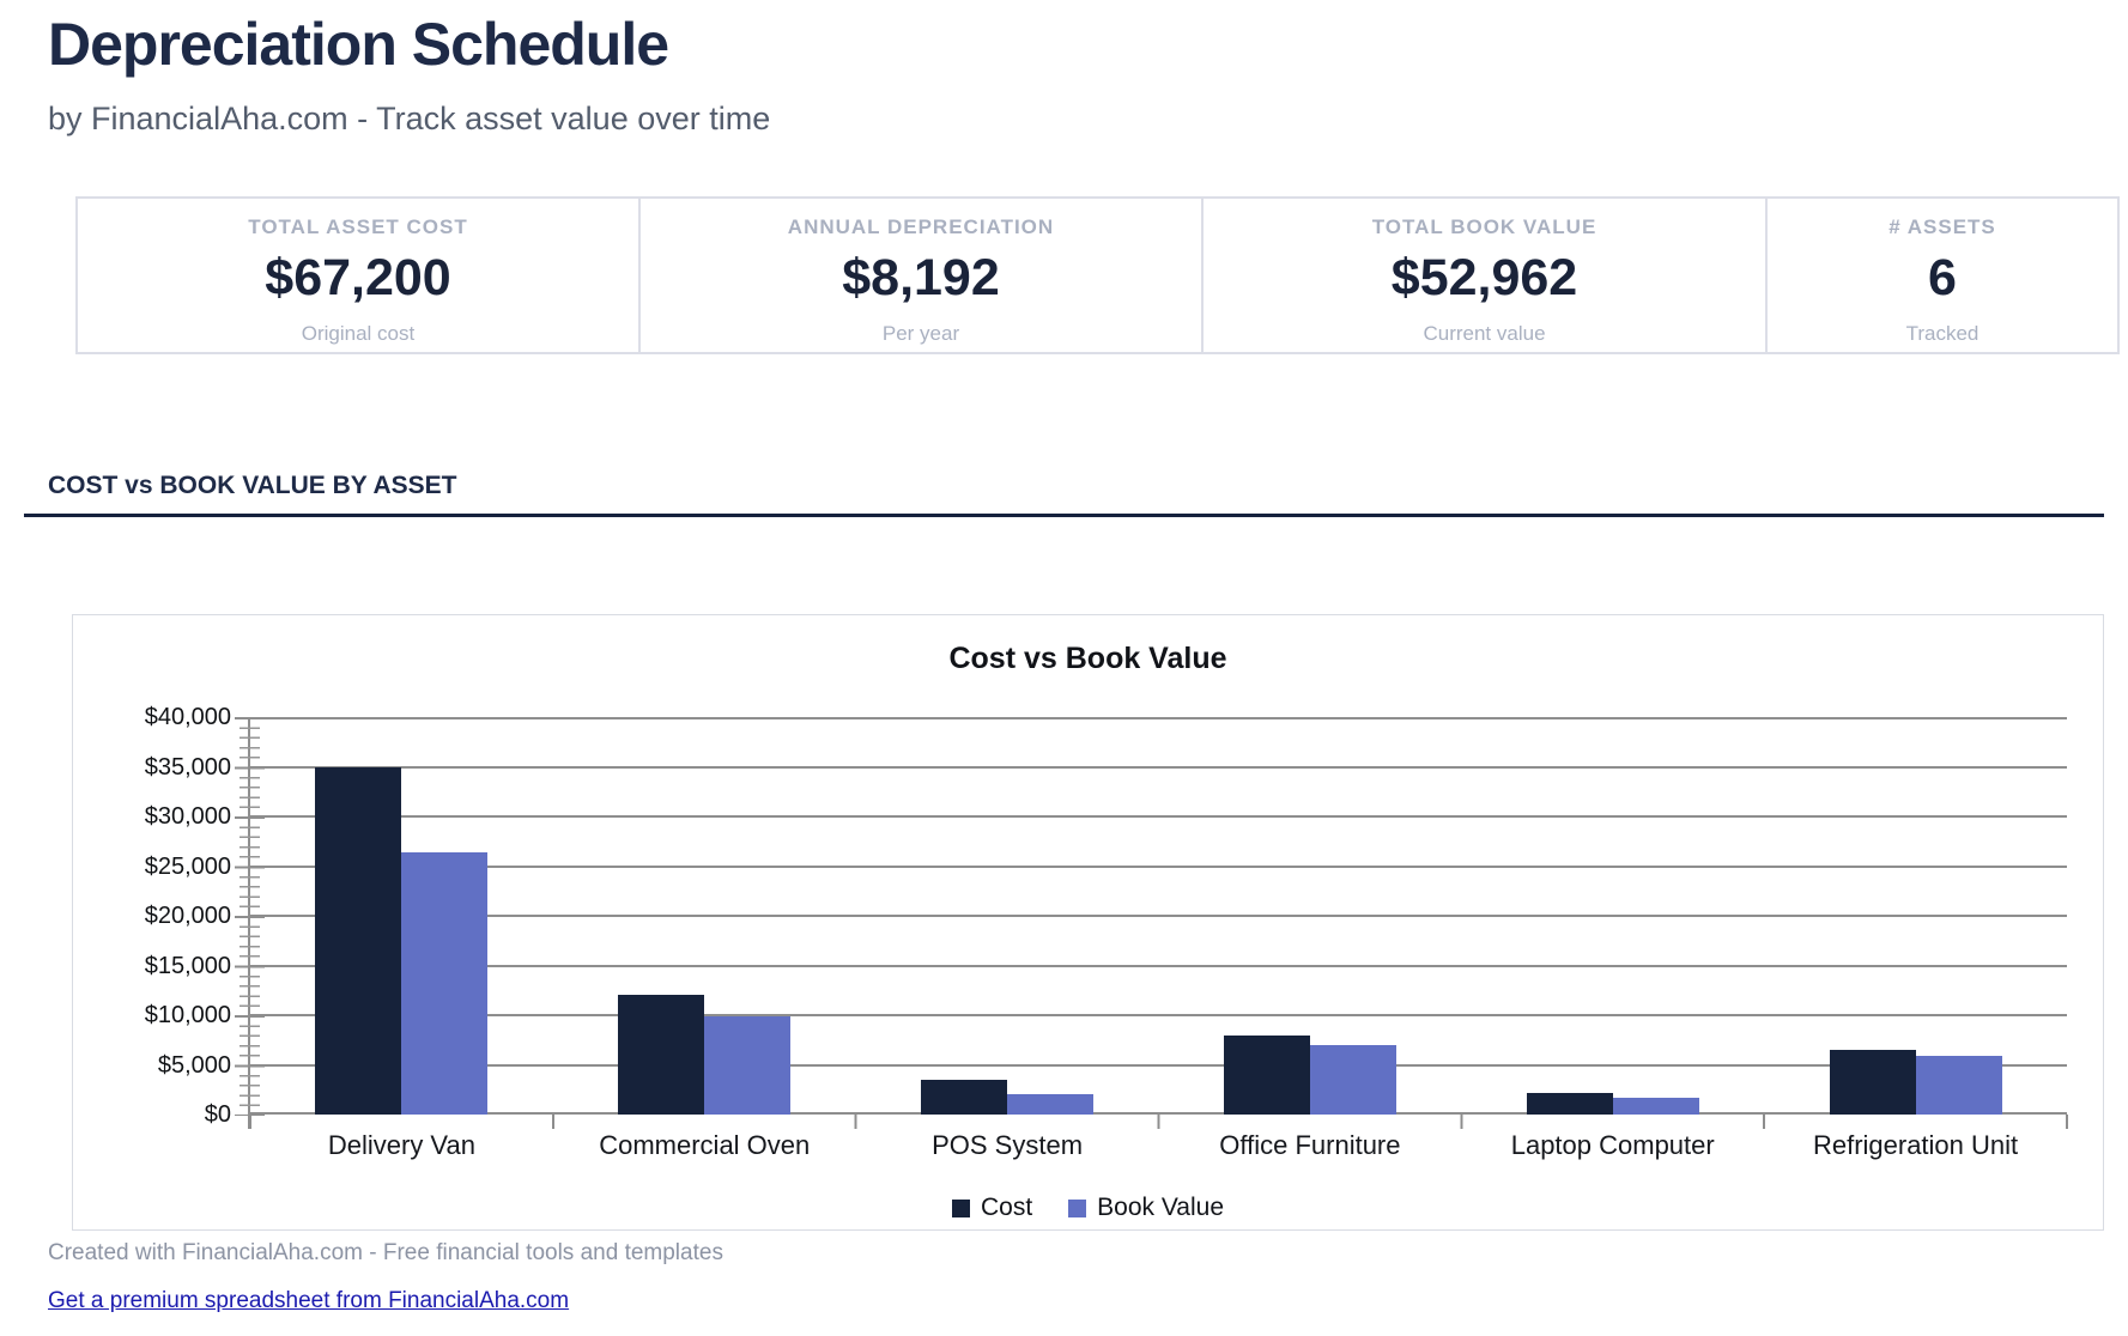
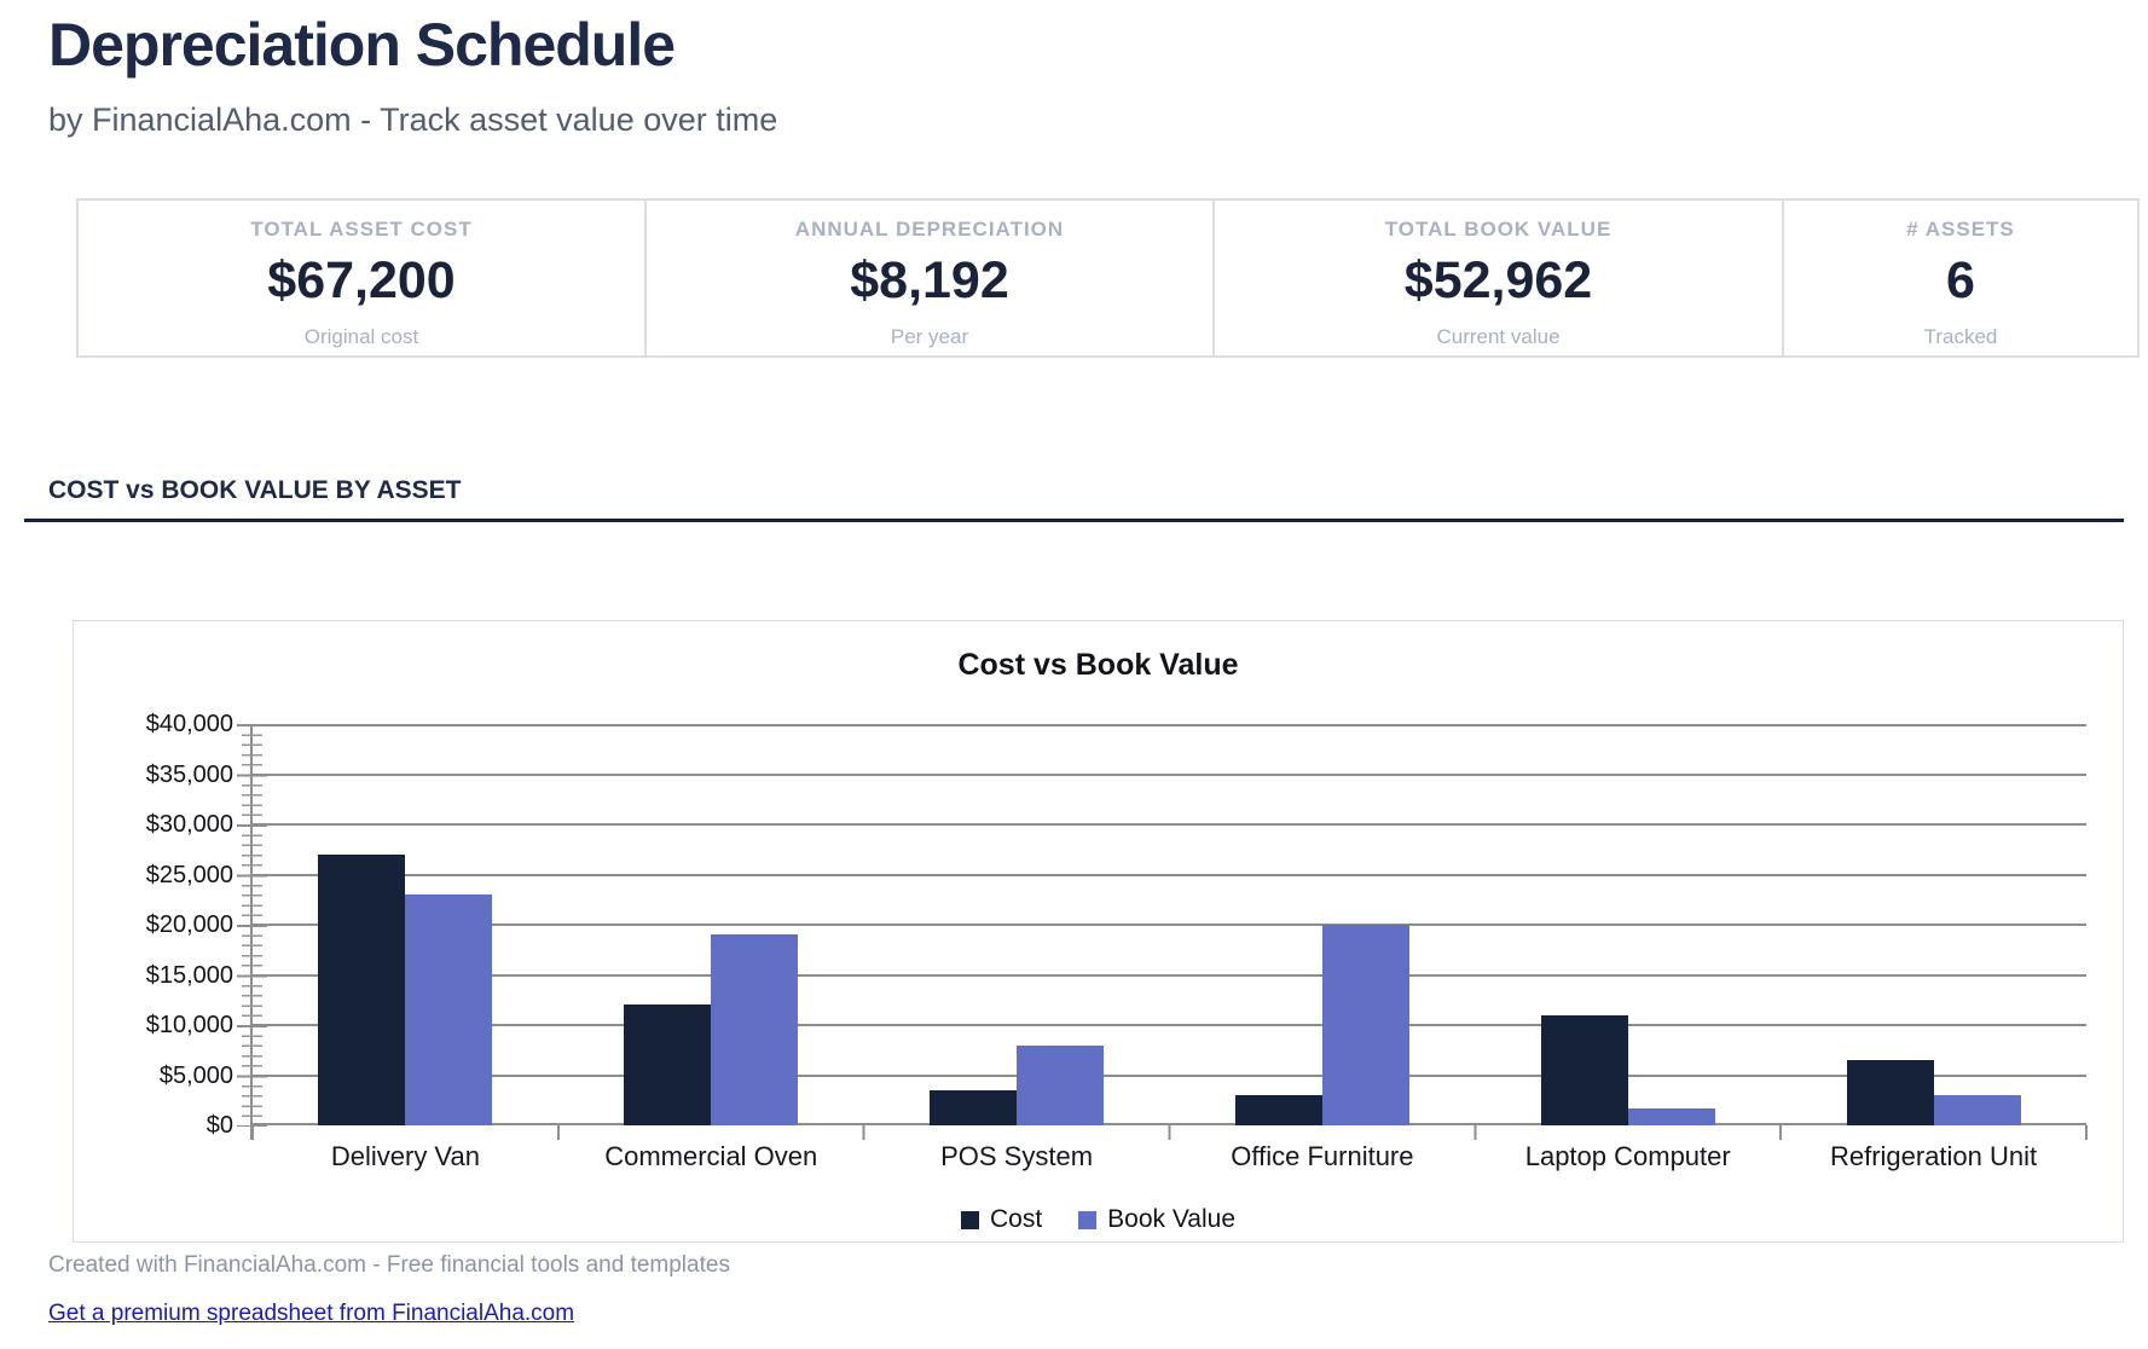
Cost/Delivery Van: $35000 -> $27000
Book Value/Delivery Van: $26000 -> $23000
Book Value/Commercial Oven: $10000 -> $19000
Book Value/POS System: $2000 -> $8000
Cost/Office Furniture: $8000 -> $3000
Book Value/Office Furniture: $7000 -> $20000
Cost/Laptop Computer: $2000 -> $11000
Book Value/Refrigeration Unit: $6000 -> $3000
